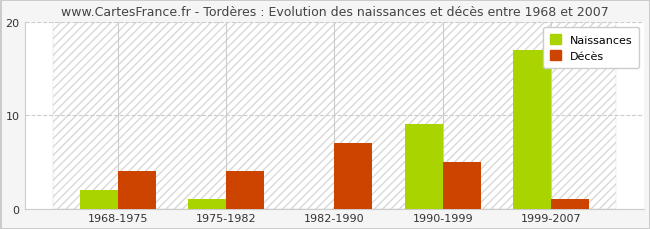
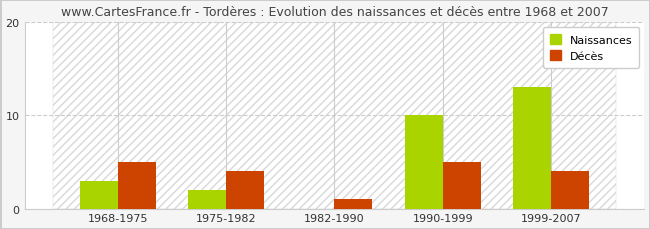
Naissances/1968-1975: 2 -> 3
Décès/1968-1975: 4 -> 5
Naissances/1975-1982: 1 -> 2
Décès/1982-1990: 7 -> 1
Naissances/1990-1999: 9 -> 10
Naissances/1999-2007: 17 -> 13
Décès/1999-2007: 1 -> 4
